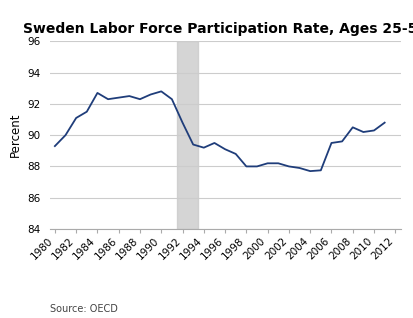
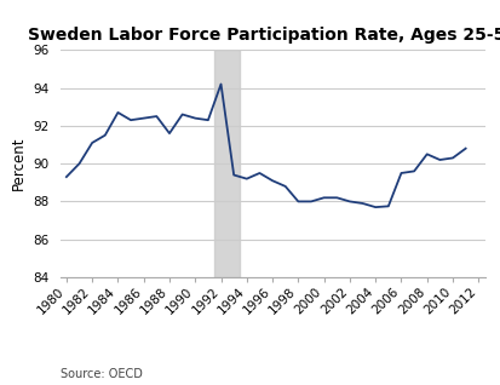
1988: 92.3 -> 91.6
1990: 92.8 -> 92.4
1992: 90.8 -> 94.2
